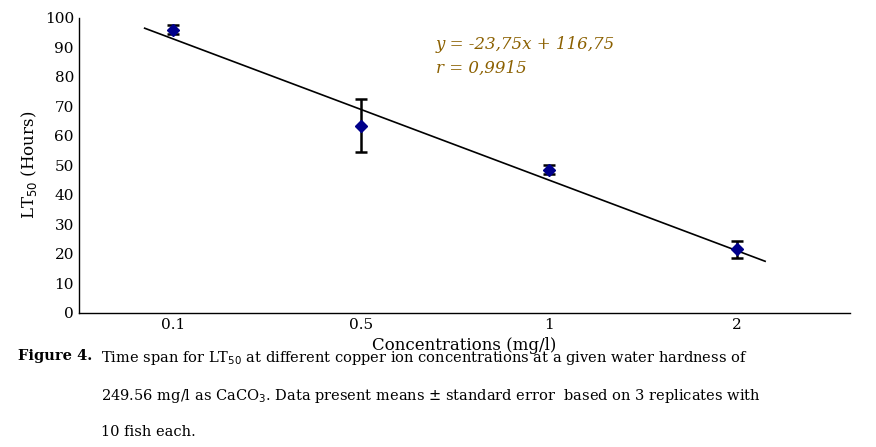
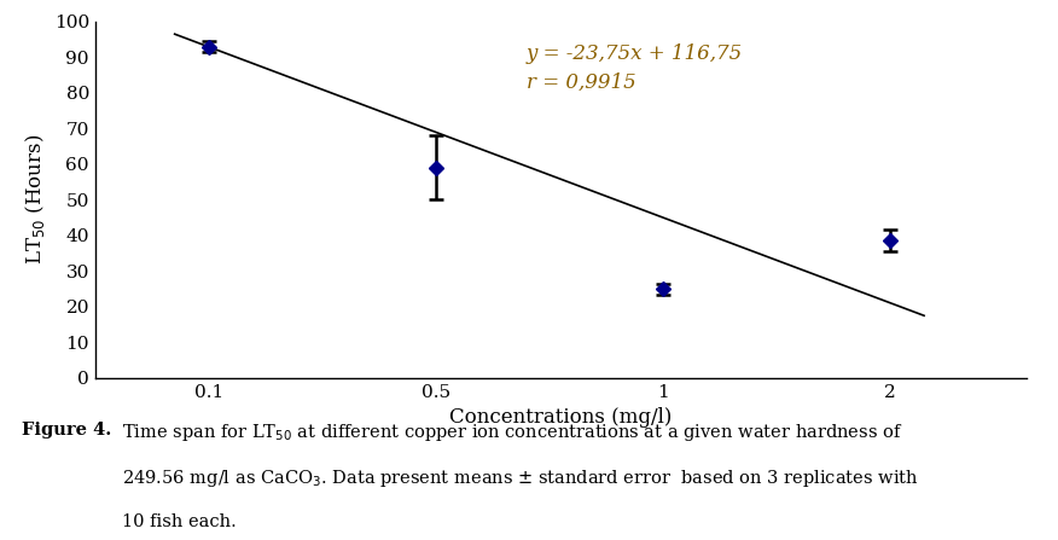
0.1: 96.0 -> 93.0
0.5: 63.5 -> 59.0
1: 48.5 -> 25.0
2: 21.5 -> 38.5
